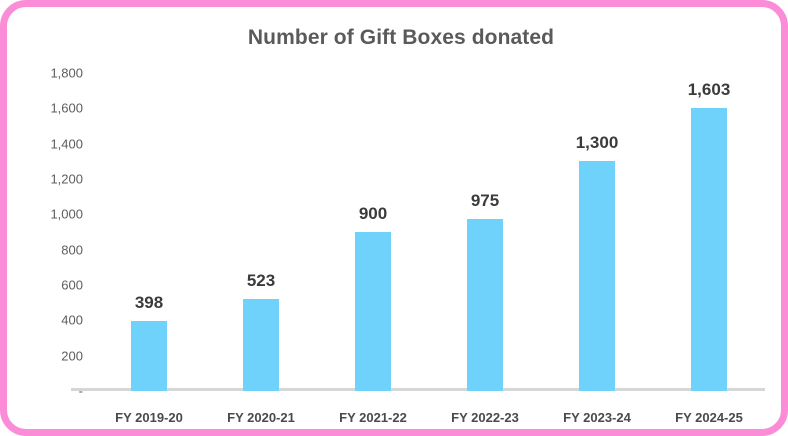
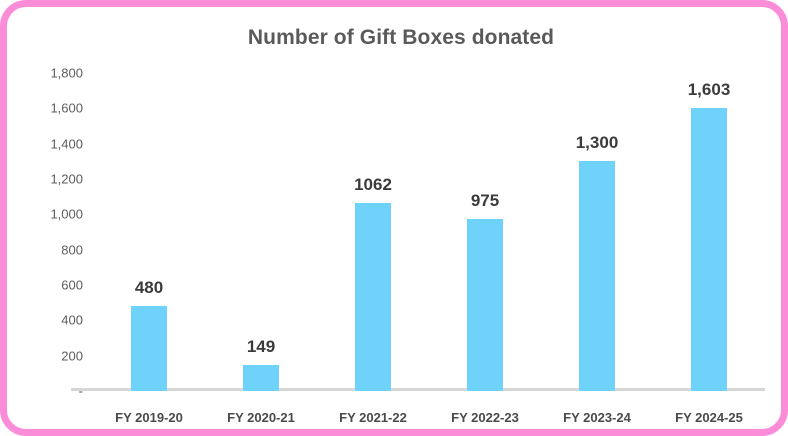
FY 2019-20: 398 -> 480
FY 2020-21: 523 -> 149
FY 2021-22: 900 -> 1062
